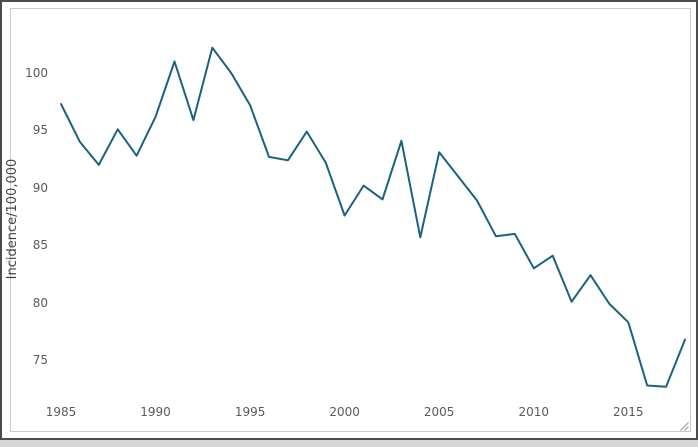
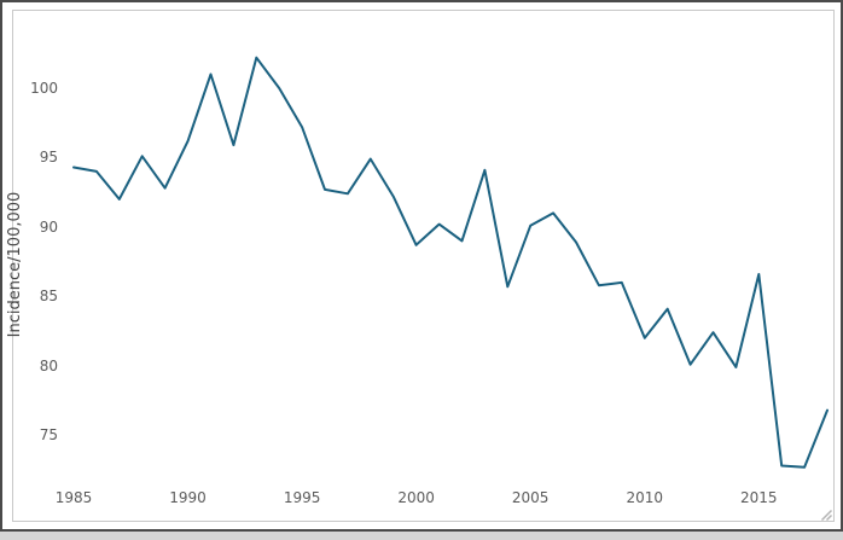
1985: 97.3 -> 94.3
2000: 87.6 -> 88.7
2005: 93.1 -> 90.1
2010: 83.0 -> 82.0
2015: 78.3 -> 86.6
